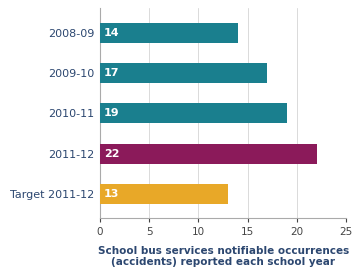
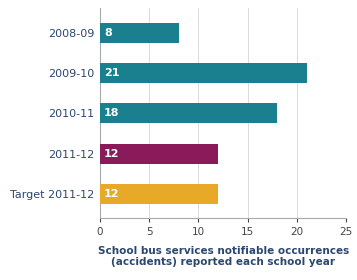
2008-09: 14 -> 8
2009-10: 17 -> 21
2010-11: 19 -> 18
2011-12: 22 -> 12
Target 2011-12: 13 -> 12
